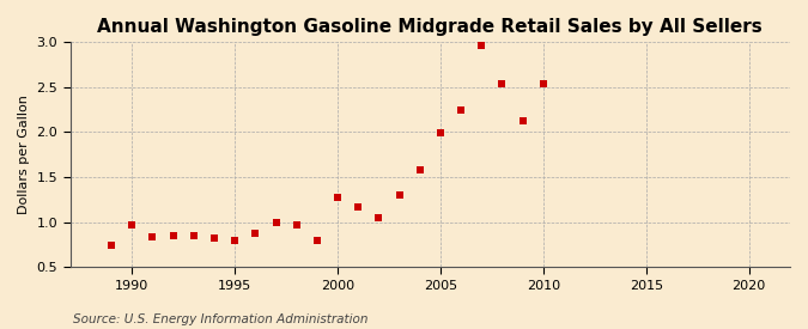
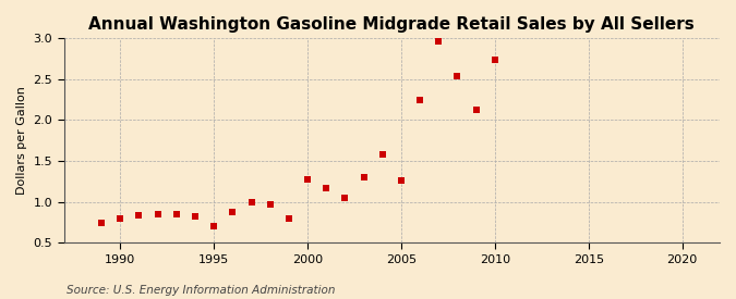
1990: 0.97 -> 0.80
1995: 0.79 -> 0.70
2005: 1.99 -> 1.26
2010: 2.54 -> 2.74
